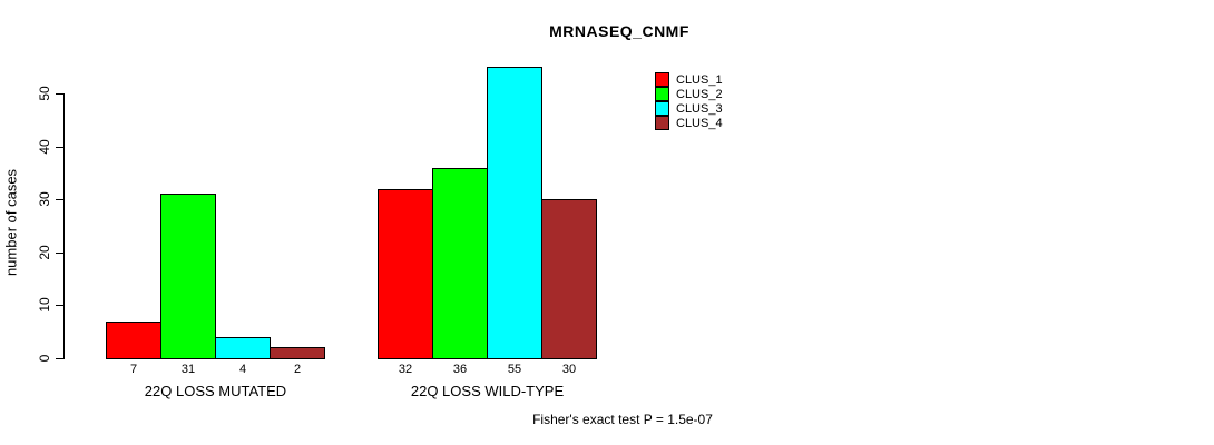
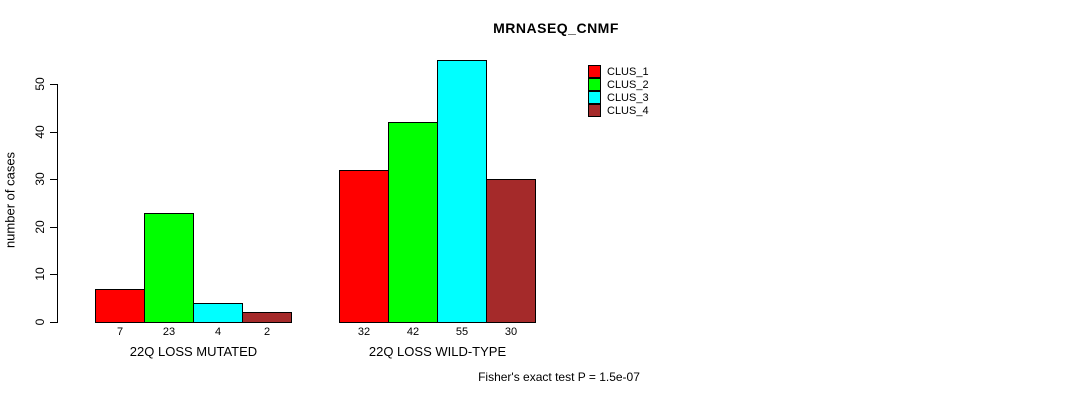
CLUS_2/22Q LOSS MUTATED: 31 -> 23
CLUS_2/22Q LOSS WILD-TYPE: 36 -> 42
